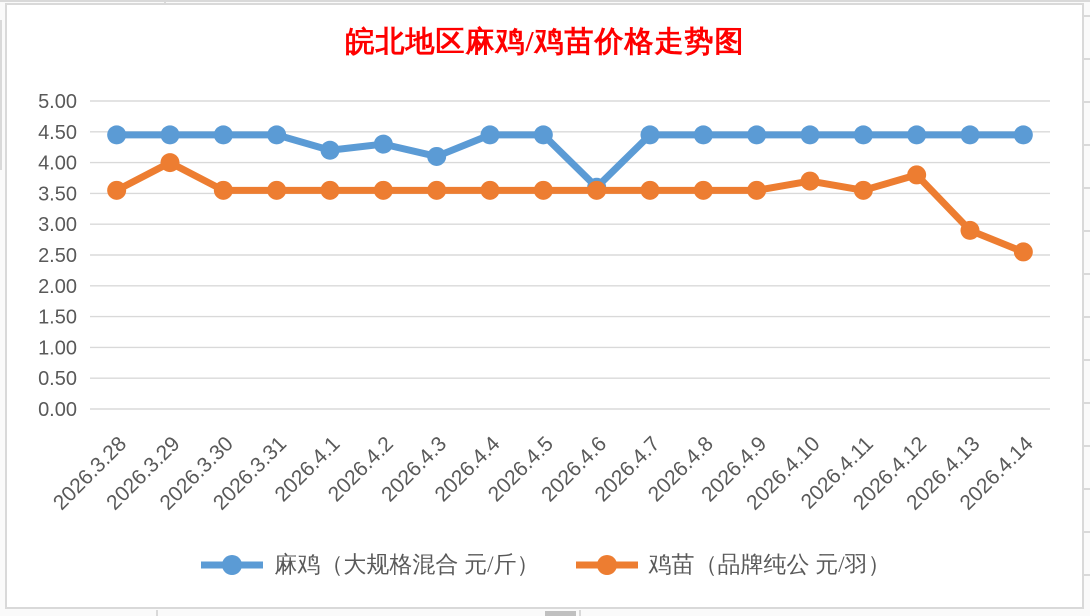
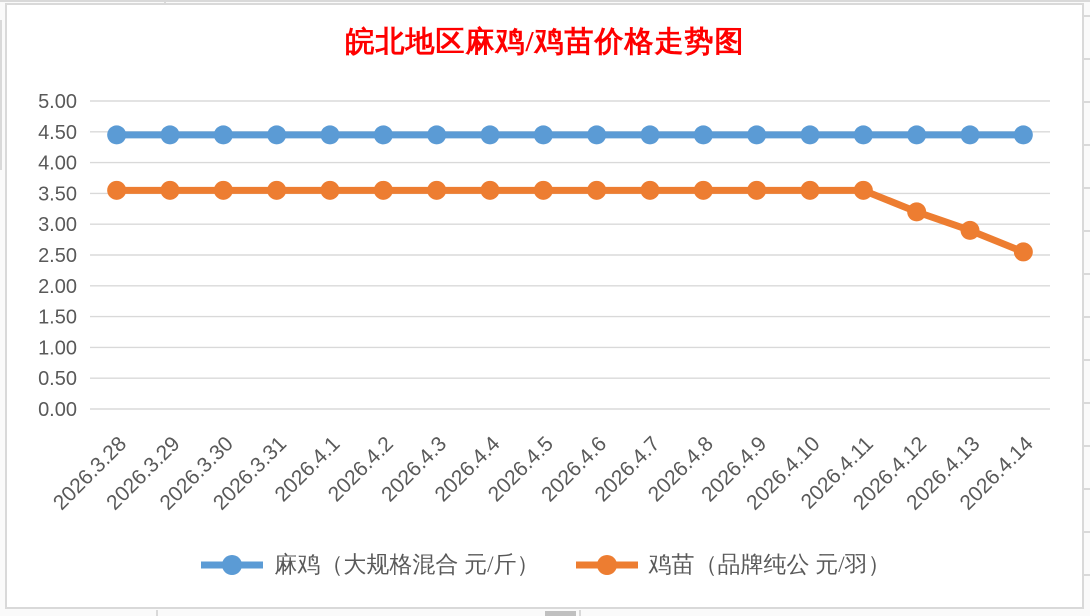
鸡苗（品牌纯公 元/羽）/2026.3.29: 4.0 -> 3.5
麻鸡（大规格混合 元/斤）/2026.4.1: 4.2 -> 4.5
麻鸡（大规格混合 元/斤）/2026.4.2: 4.3 -> 4.5
麻鸡（大规格混合 元/斤）/2026.4.3: 4.1 -> 4.5
麻鸡（大规格混合 元/斤）/2026.4.6: 3.6 -> 4.5
鸡苗（品牌纯公 元/羽）/2026.4.10: 3.7 -> 3.5
鸡苗（品牌纯公 元/羽）/2026.4.12: 3.8 -> 3.2
